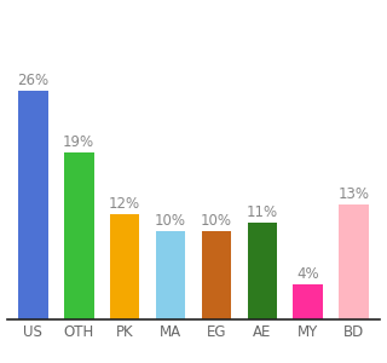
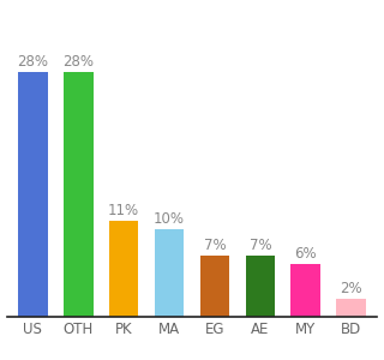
US: 26% -> 28%
OTH: 19% -> 28%
PK: 12% -> 11%
EG: 10% -> 7%
AE: 11% -> 7%
MY: 4% -> 6%
BD: 13% -> 2%
